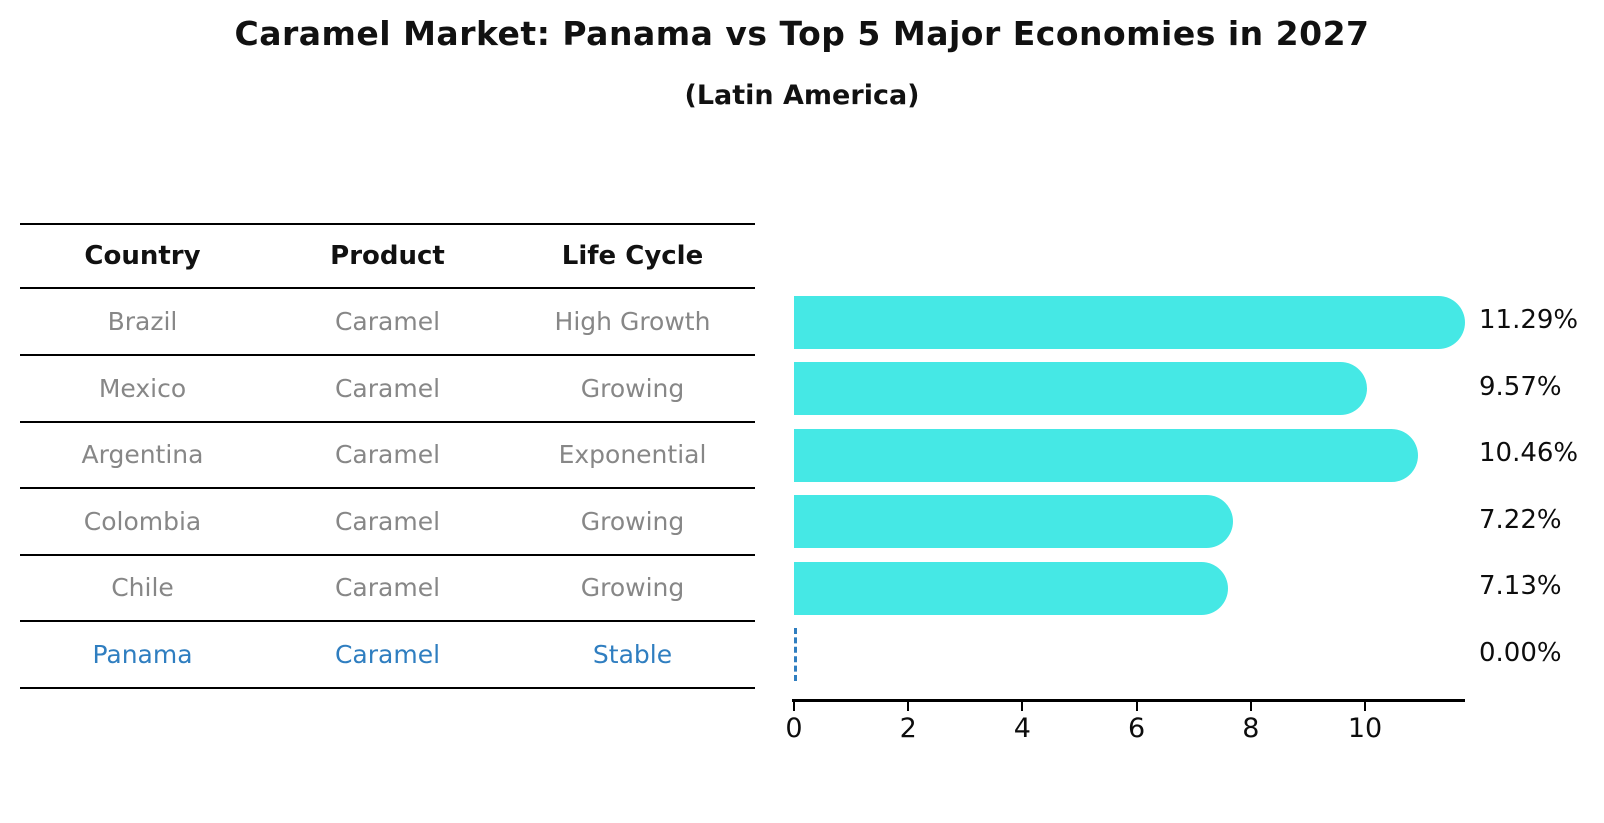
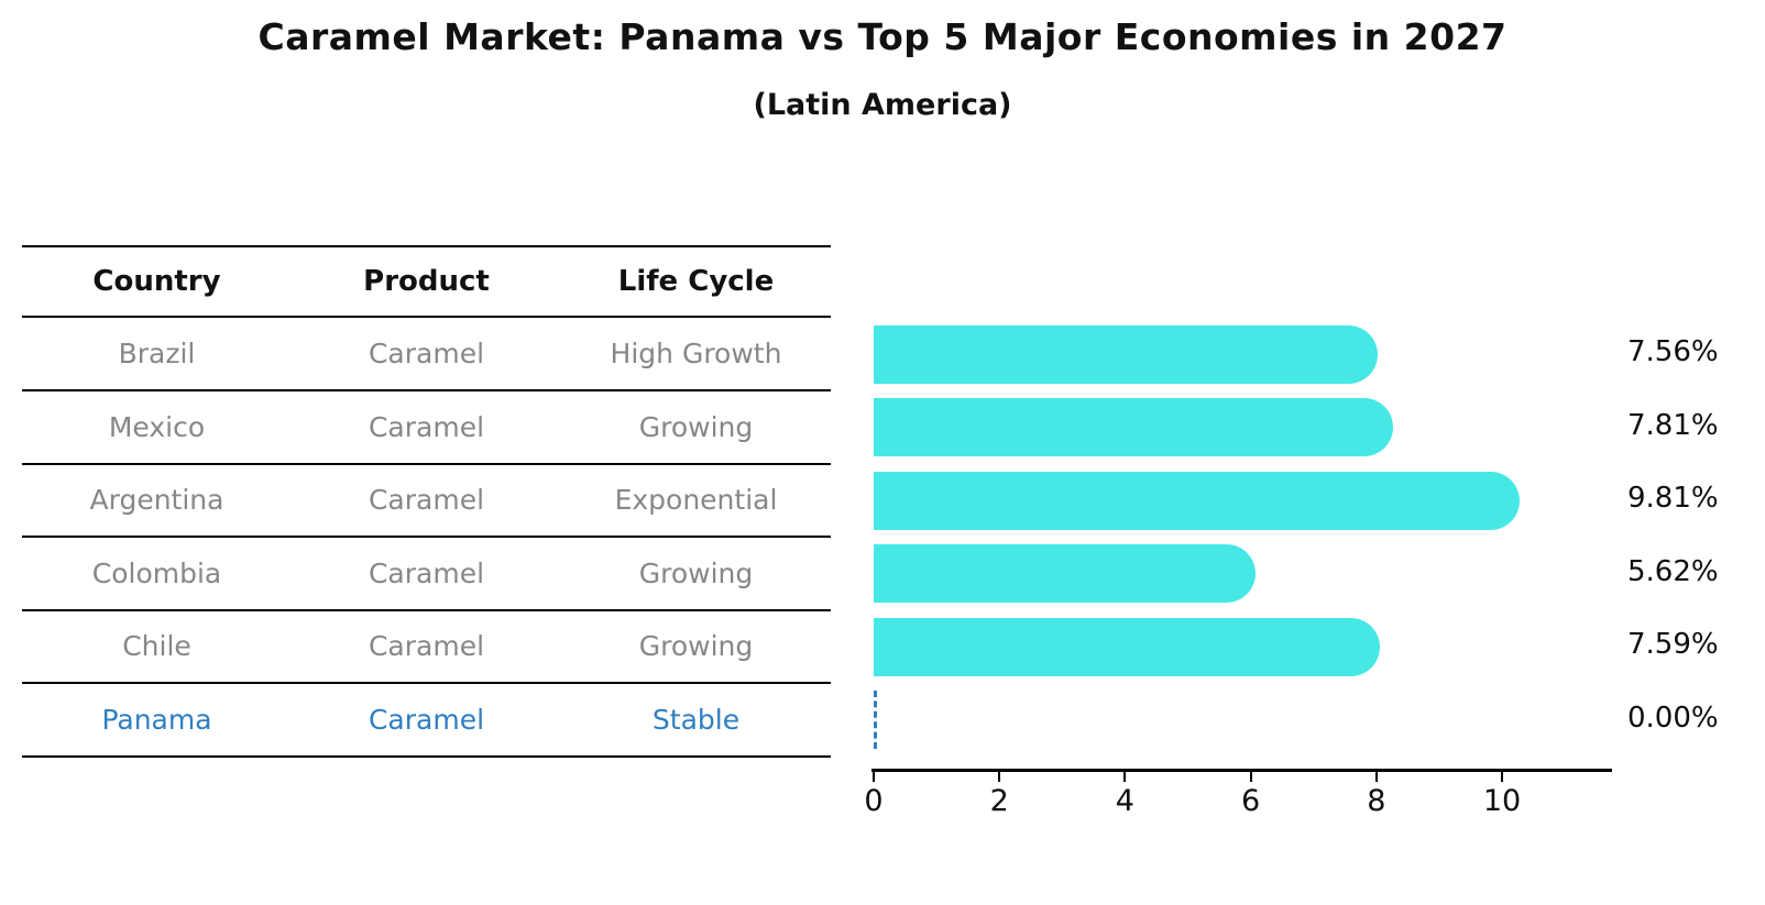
Brazil: 11.29% -> 7.56%
Mexico: 9.57% -> 7.81%
Argentina: 10.46% -> 9.81%
Colombia: 7.22% -> 5.62%
Chile: 7.13% -> 7.59%
